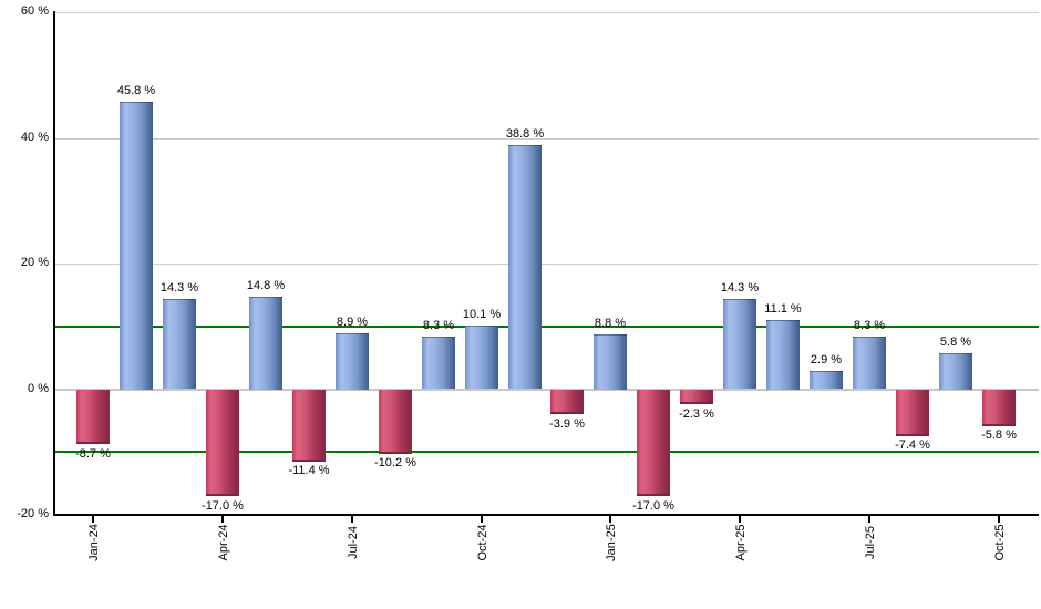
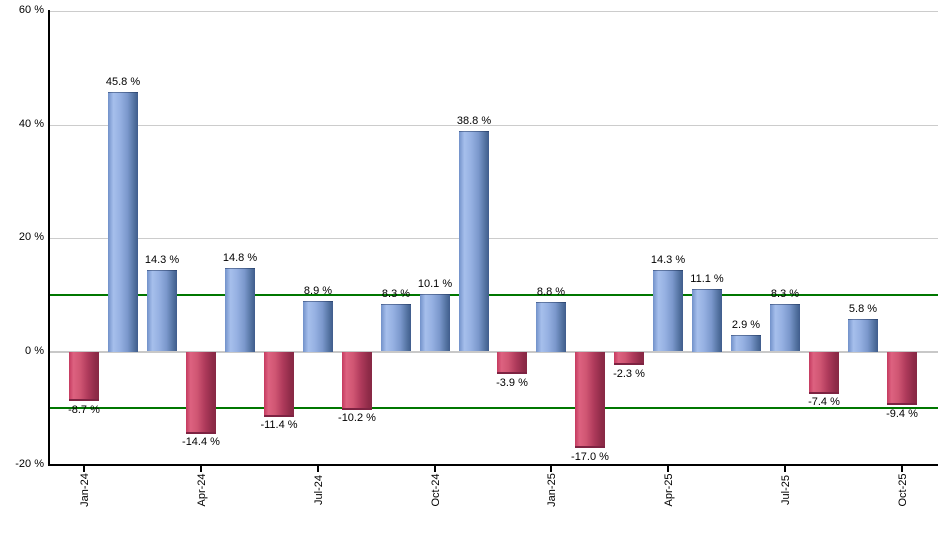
Apr-24: -17.0 -> -14.4
Oct-25: -5.8 -> -9.4
